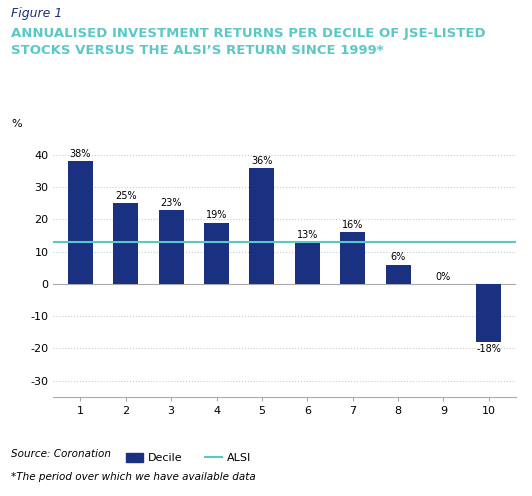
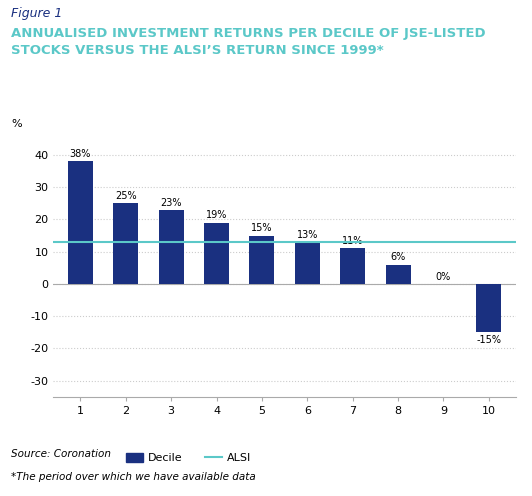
5: 36% -> 15%
7: 16% -> 11%
10: -18% -> -15%
